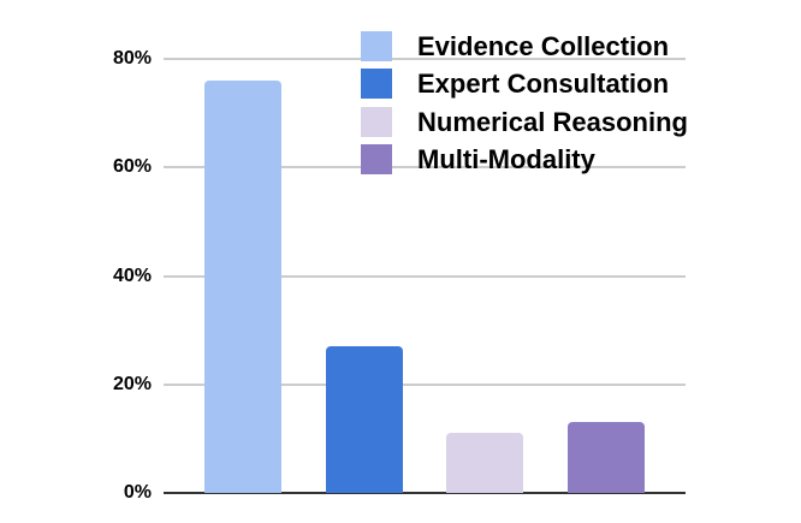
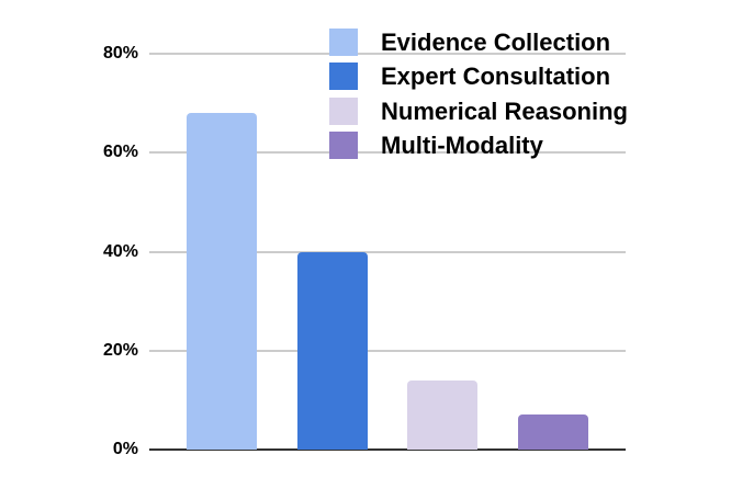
Evidence Collection: 76% -> 68%
Expert Consultation: 27% -> 40%
Numerical Reasoning: 11% -> 14%
Multi-Modality: 13% -> 7%
